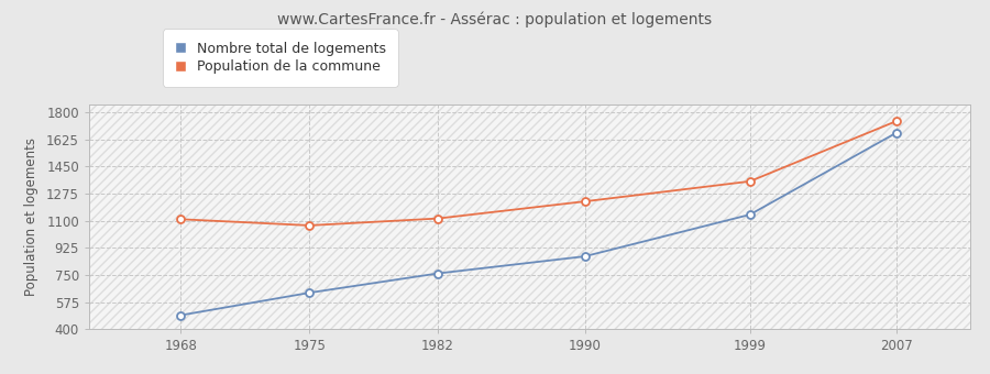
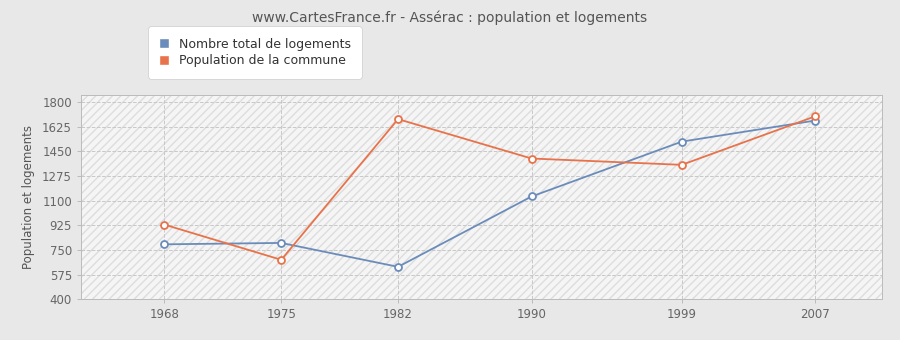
Nombre total de logements/1968: 490 -> 790
Population de la commune/1968: 1110 -> 930
Nombre total de logements/1975: 640 -> 800
Population de la commune/1975: 1070 -> 680
Nombre total de logements/1982: 760 -> 630
Population de la commune/1982: 1120 -> 1680
Nombre total de logements/1990: 870 -> 1130
Population de la commune/1990: 1220 -> 1400
Nombre total de logements/1999: 1140 -> 1520
Population de la commune/2007: 1740 -> 1700
